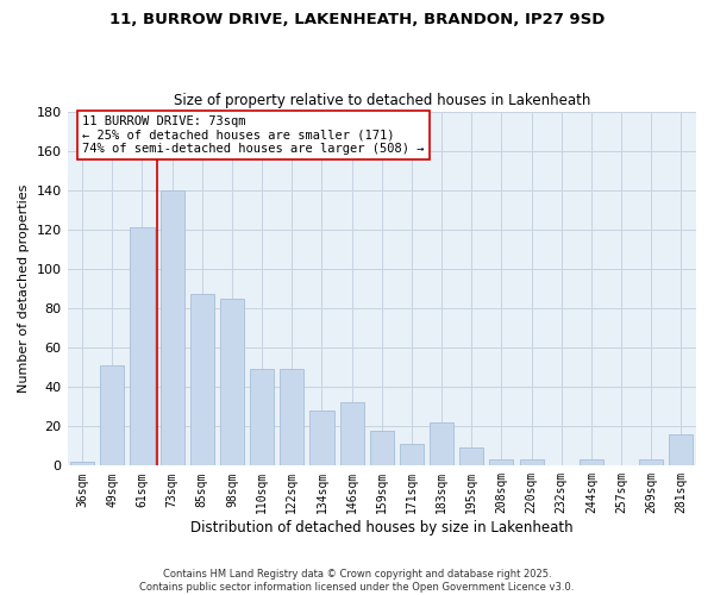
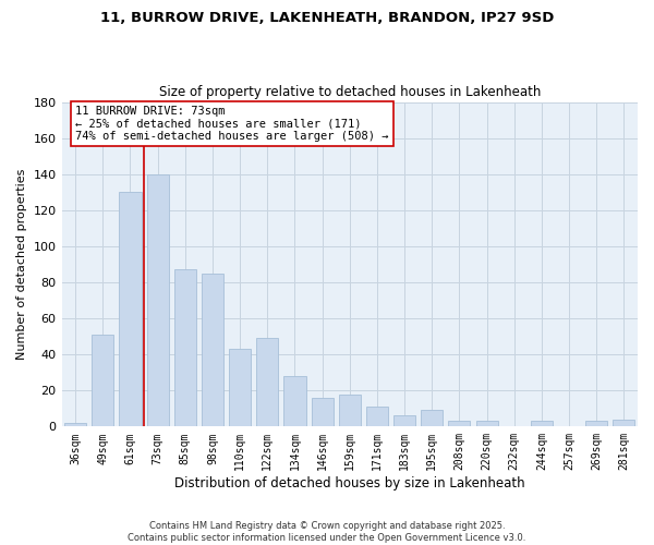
61sqm: 121 -> 130
110sqm: 49 -> 43
146sqm: 32 -> 16
183sqm: 22 -> 6
281sqm: 16 -> 4
